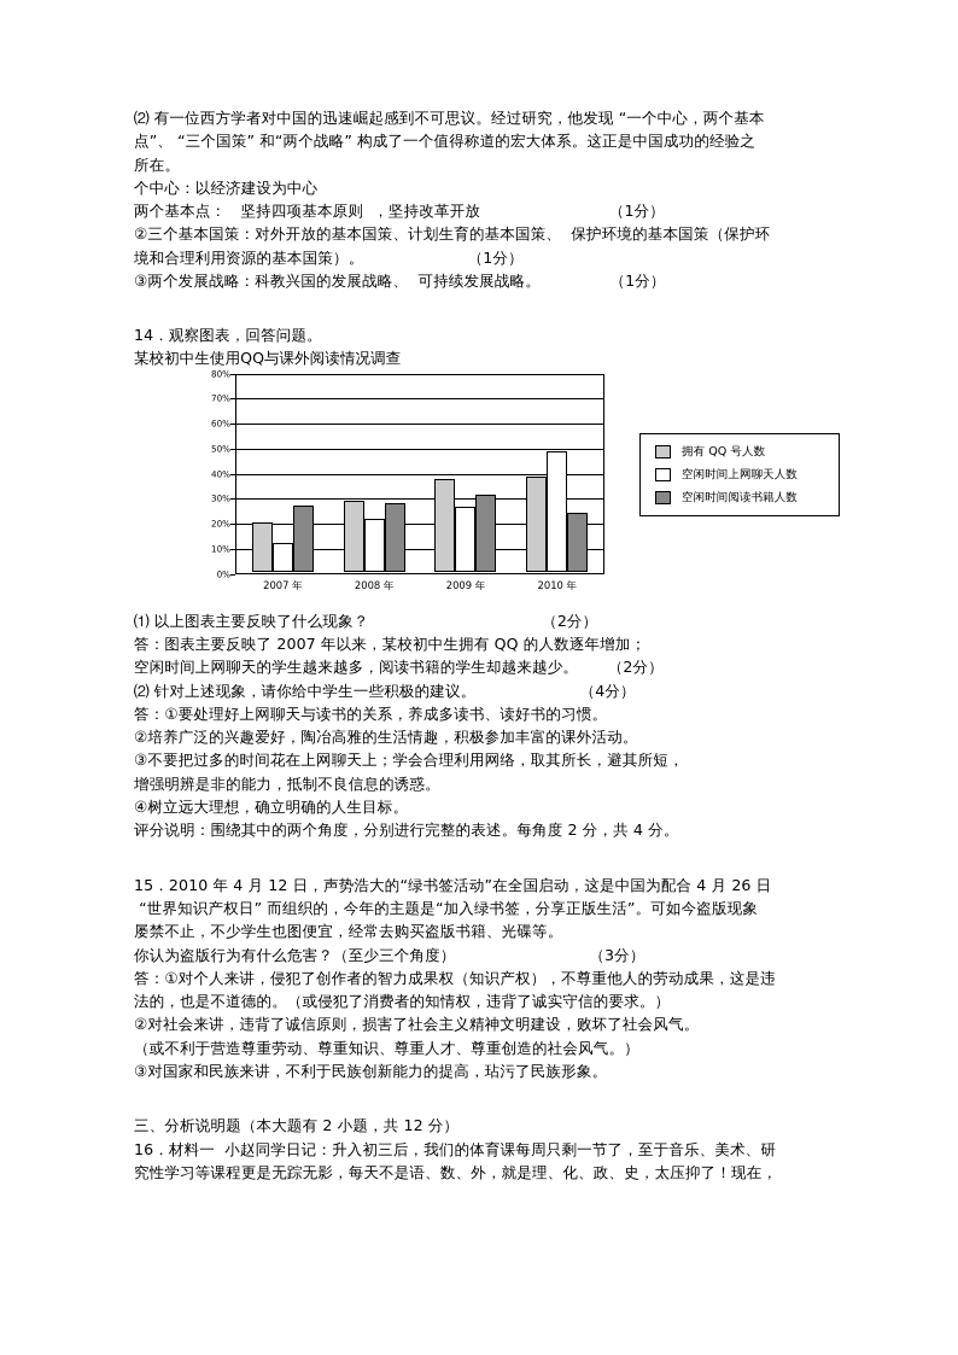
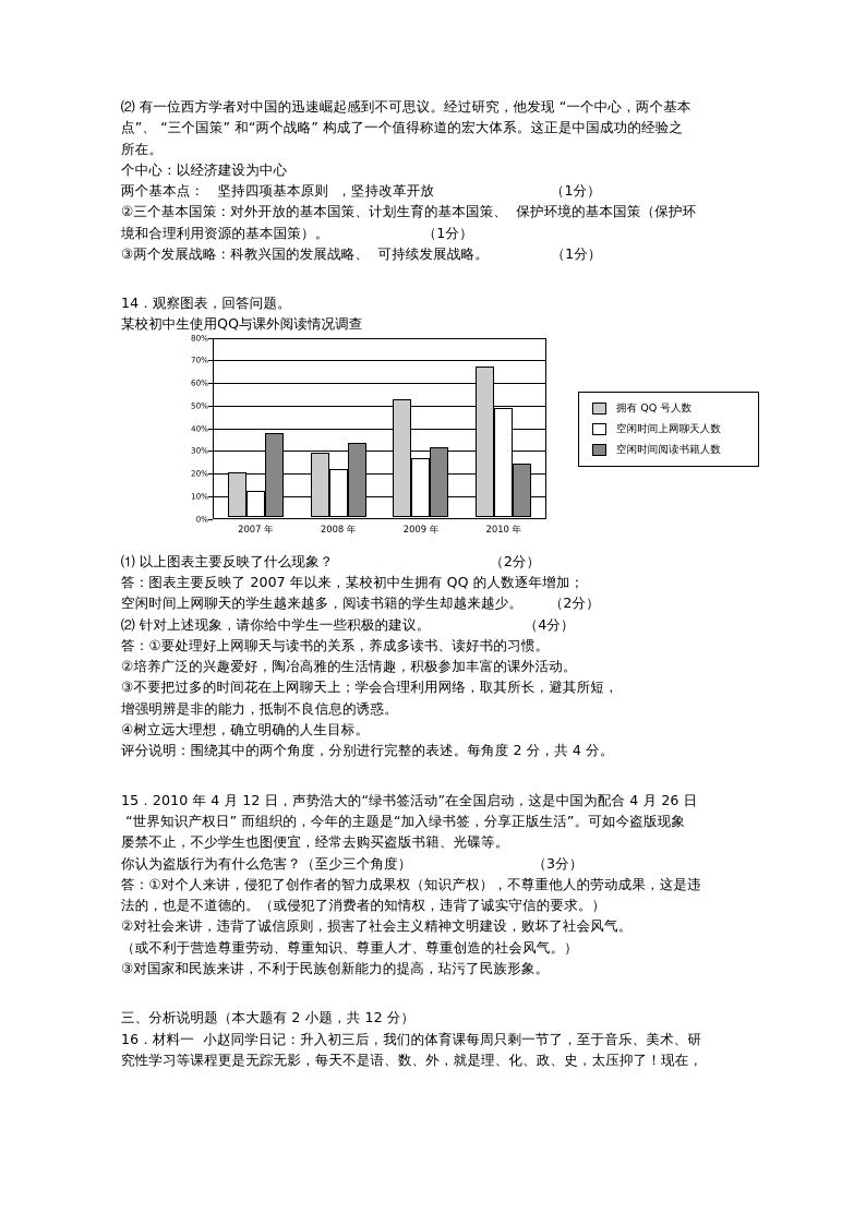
空闲时间阅读书籍人数/2007 年: 27% -> 38%
空闲时间阅读书籍人数/2008 年: 28% -> 34%
拥有 QQ 号人数/2009 年: 38% -> 53%
拥有 QQ 号人数/2010 年: 39% -> 68%
